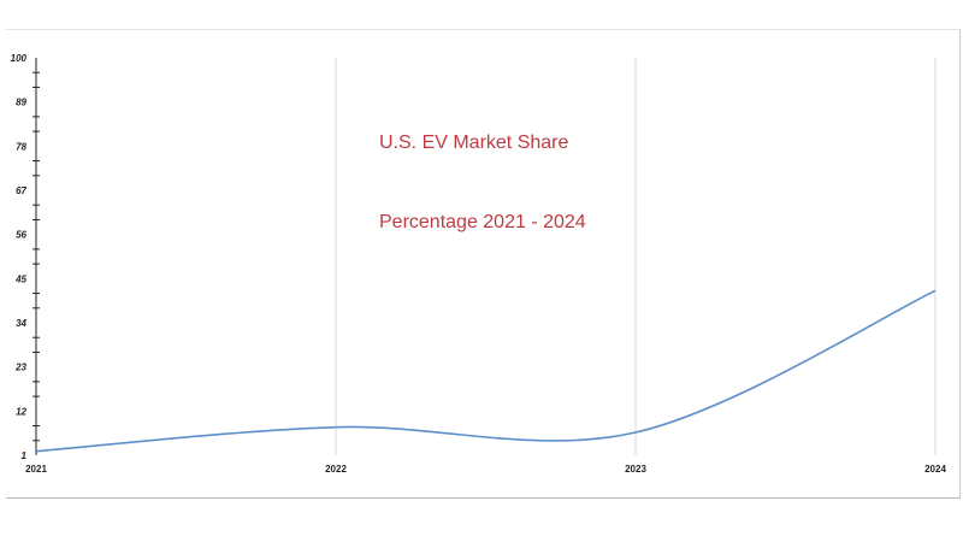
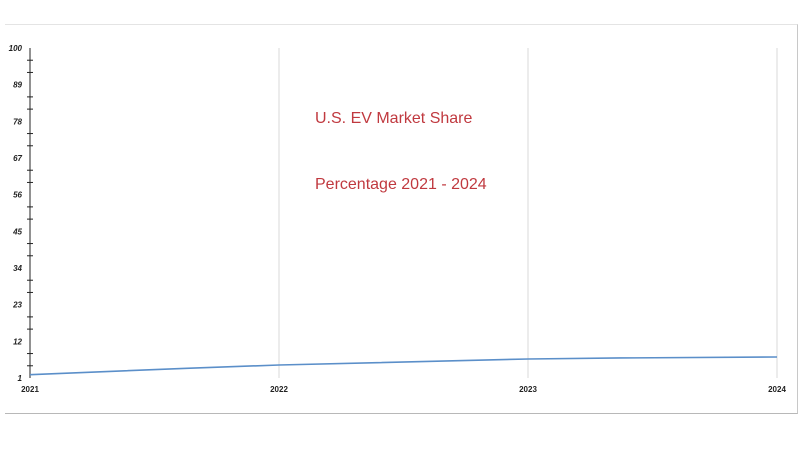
2022: 8 -> 5
2024: 42 -> 7
